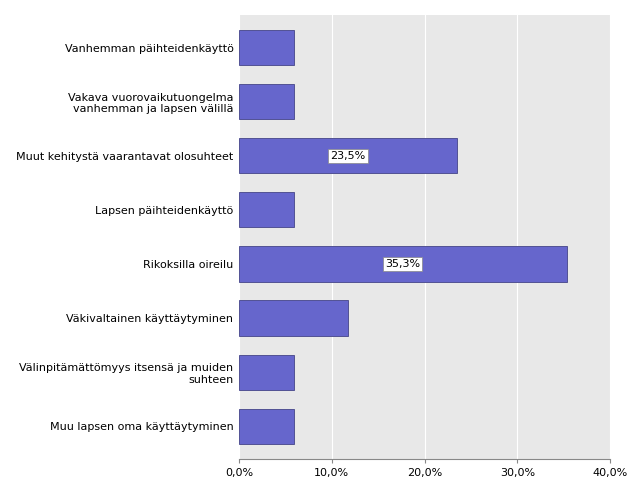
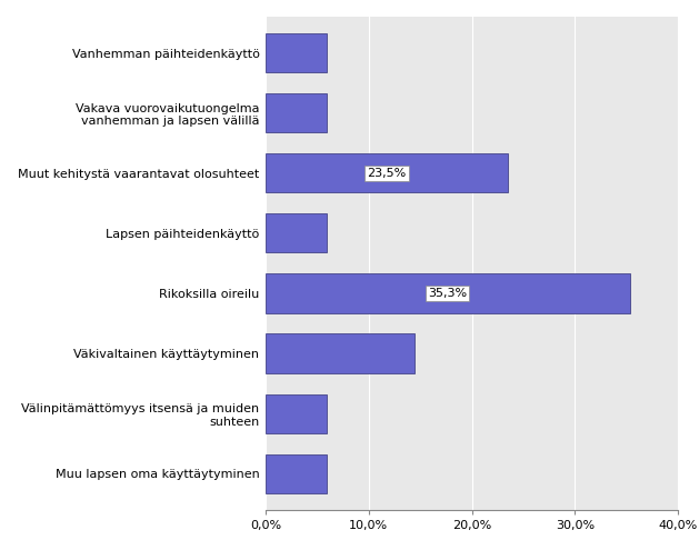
Väkivaltainen käyttäytyminen: 11,8% -> 14,4%
